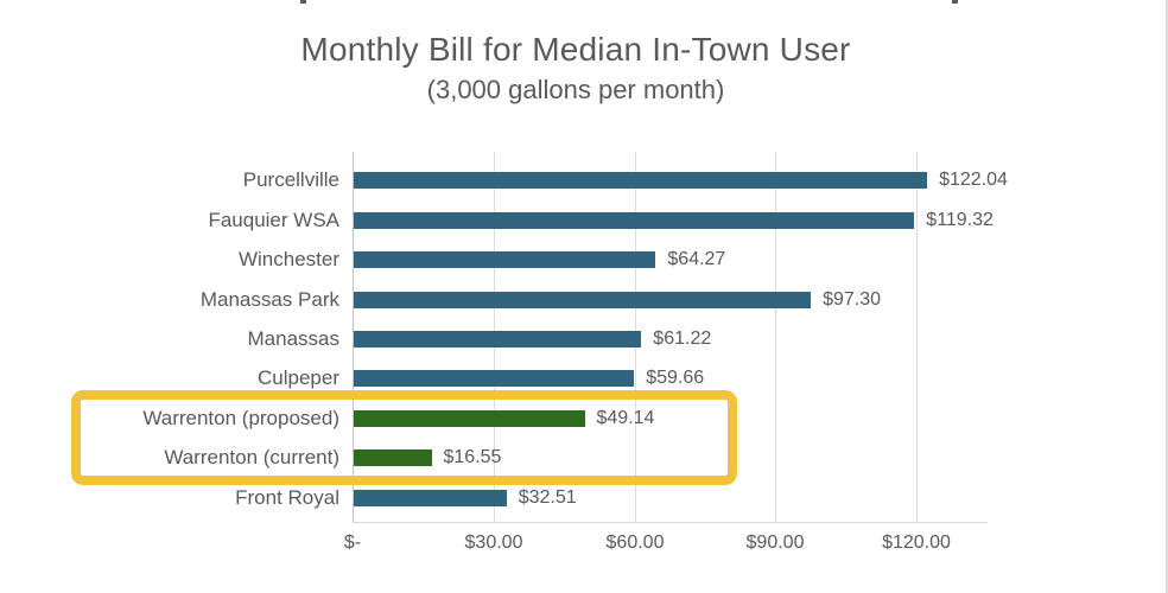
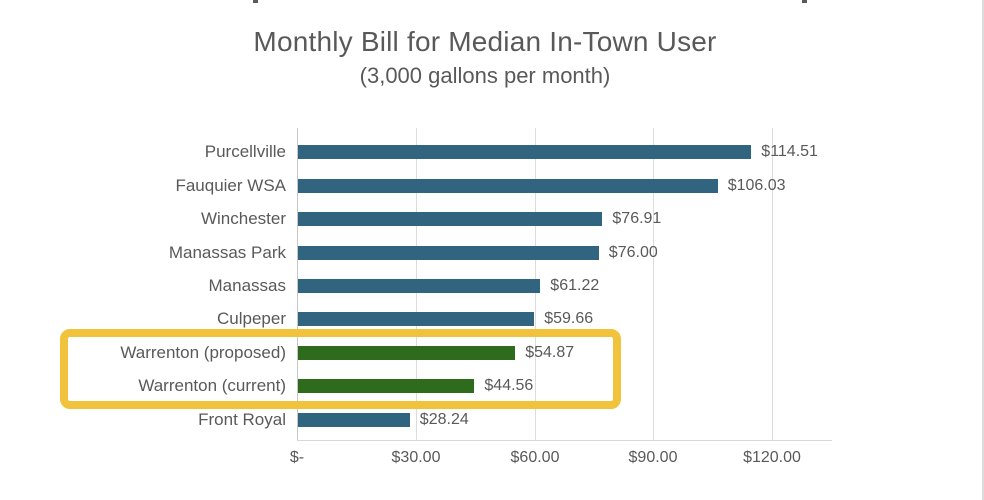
Purcellville: $122.04 -> $114.51
Fauquier WSA: $119.32 -> $106.03
Winchester: $64.27 -> $76.91
Manassas Park: $97.30 -> $76.00
Warrenton (proposed): $49.14 -> $54.87
Warrenton (current): $16.55 -> $44.56
Front Royal: $32.51 -> $28.24
